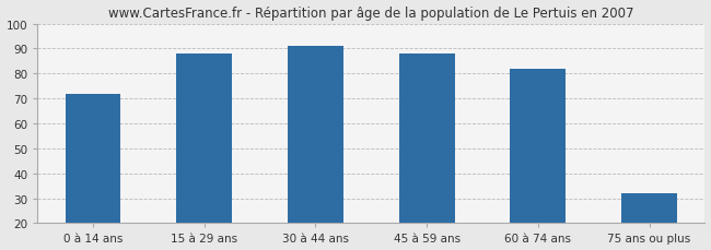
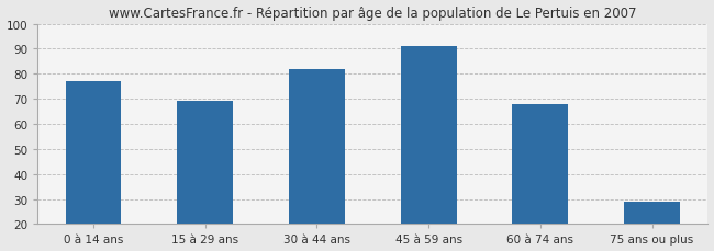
0 à 14 ans: 72 -> 77
15 à 29 ans: 88 -> 69
30 à 44 ans: 91 -> 82
45 à 59 ans: 88 -> 91
60 à 74 ans: 82 -> 68
75 ans ou plus: 32 -> 29
